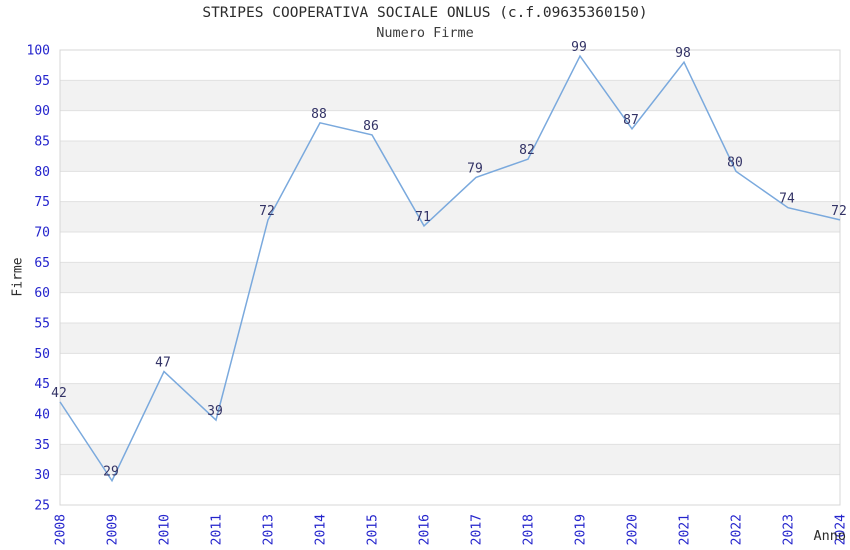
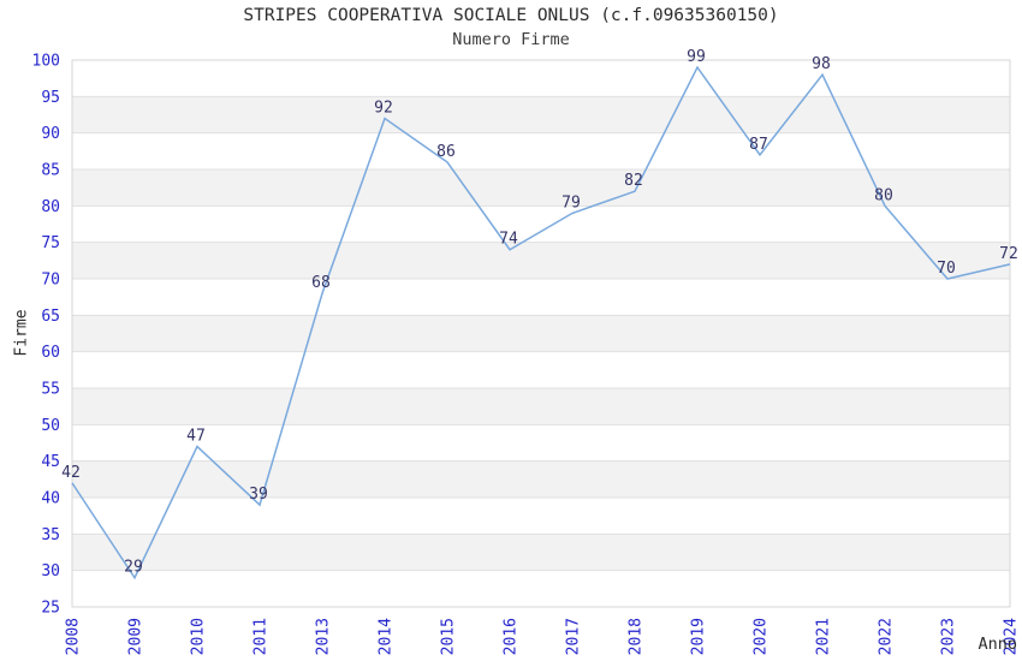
2013: 72 -> 68
2014: 88 -> 92
2016: 71 -> 74
2023: 74 -> 70
